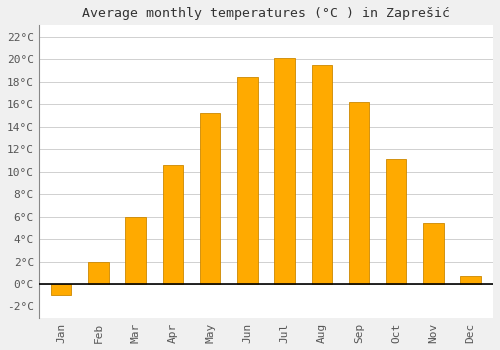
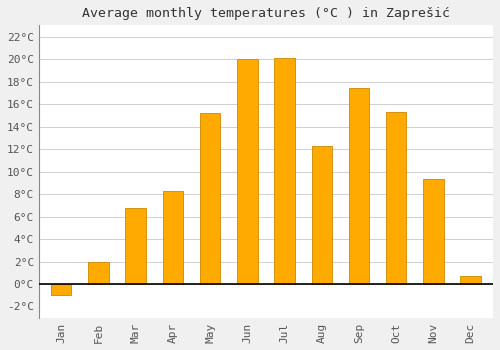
Mar: 6.0°C -> 6.8°C
Apr: 10.6°C -> 8.3°C
Jun: 18.4°C -> 20.0°C
Aug: 19.5°C -> 12.3°C
Sep: 16.2°C -> 17.4°C
Oct: 11.1°C -> 15.3°C
Nov: 5.4°C -> 9.3°C
